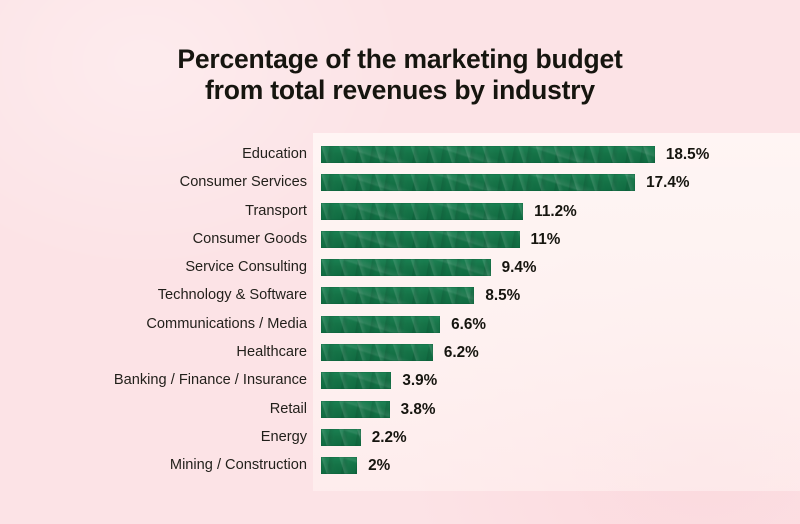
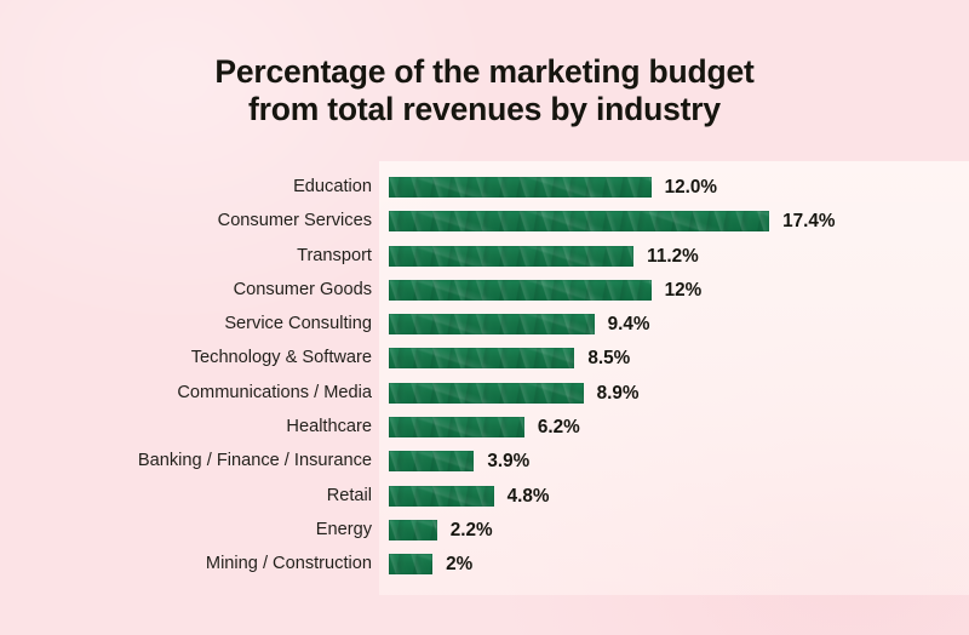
Education: 18.5% -> 12.0%
Consumer Goods: 11% -> 12%
Communications / Media: 6.6% -> 8.9%
Retail: 3.8% -> 4.8%
